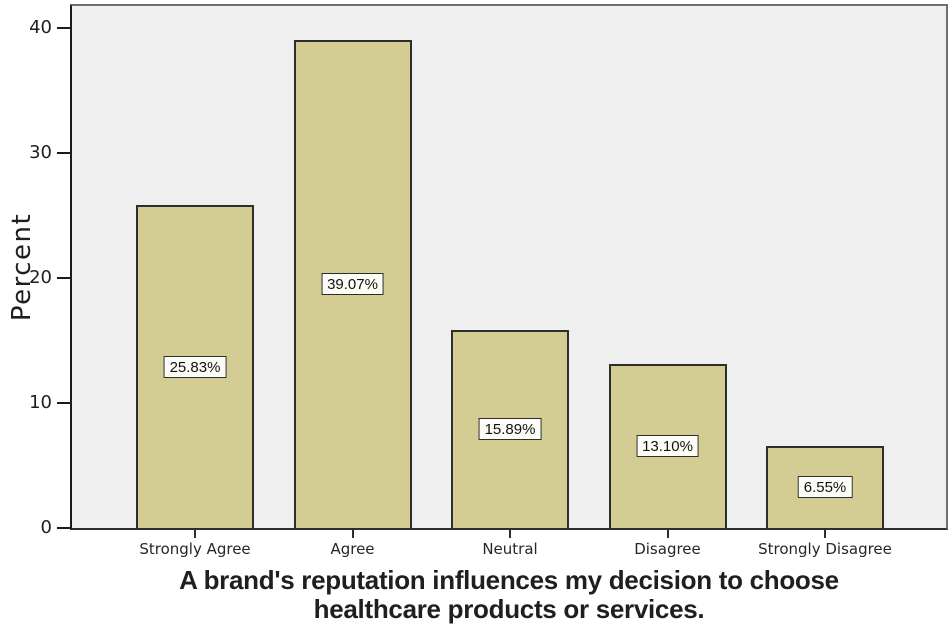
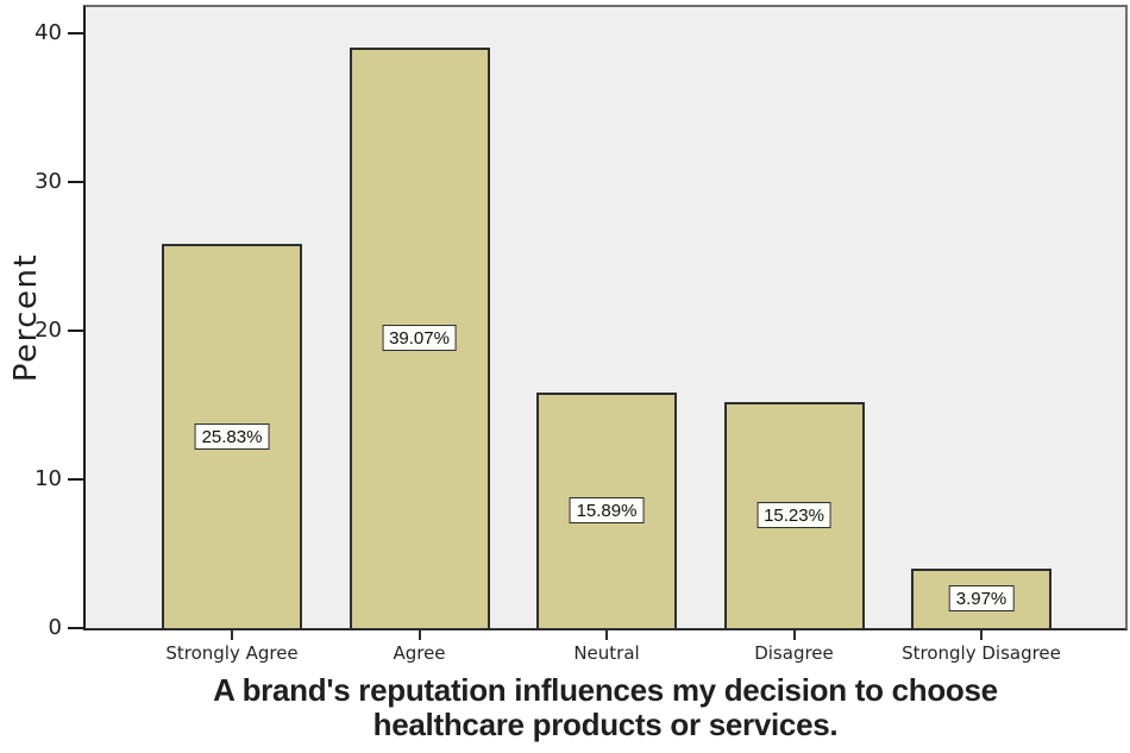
Disagree: 13.10% -> 15.23%
Strongly Disagree: 6.55% -> 3.97%
